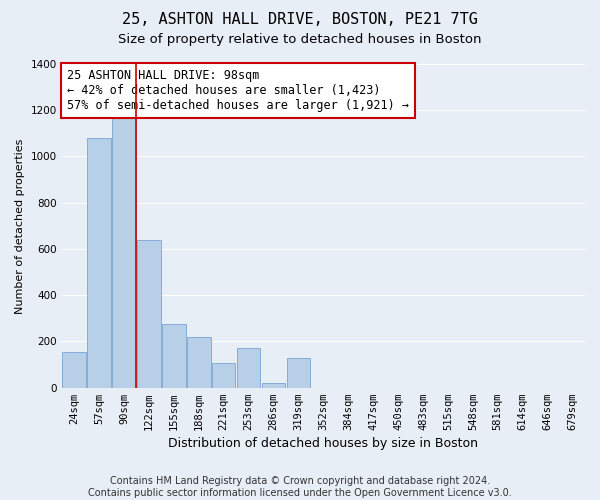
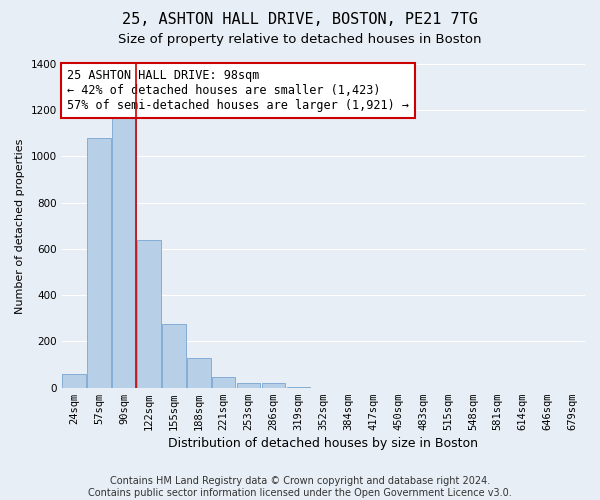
24sqm: 155 -> 60
188sqm: 220 -> 130
221sqm: 105 -> 45
253sqm: 170 -> 20
319sqm: 130 -> 5
